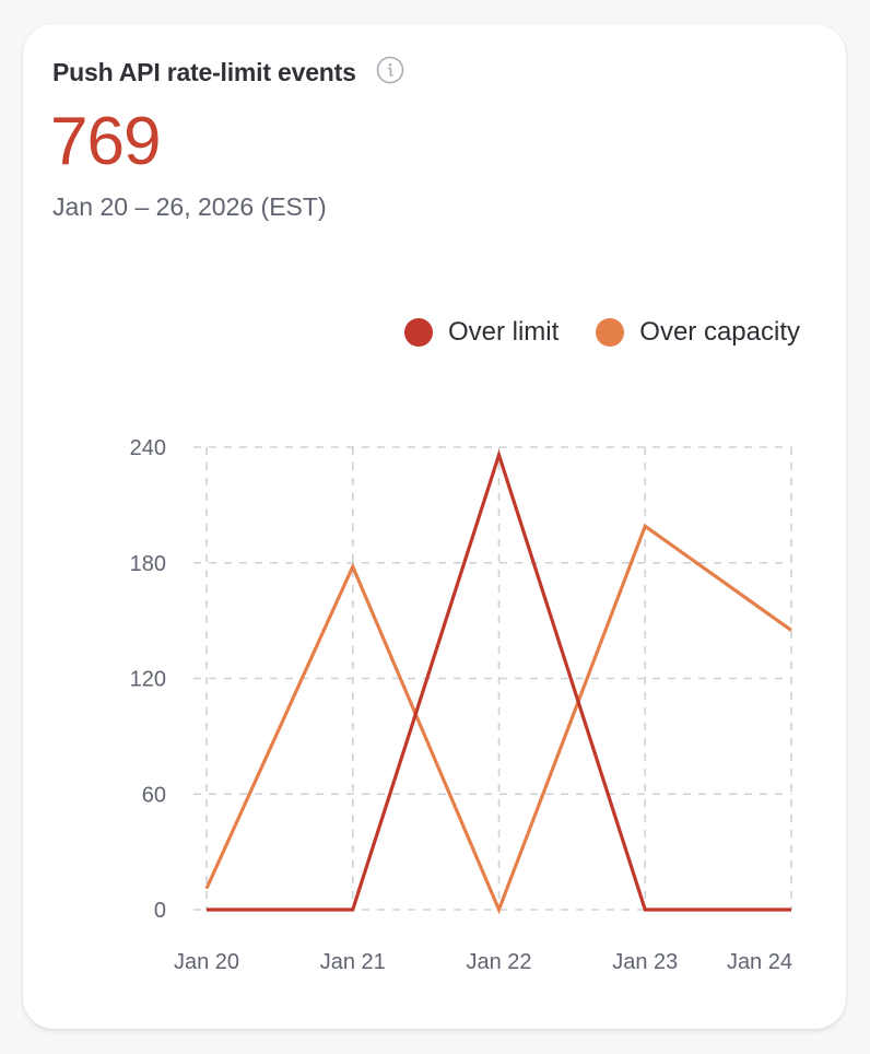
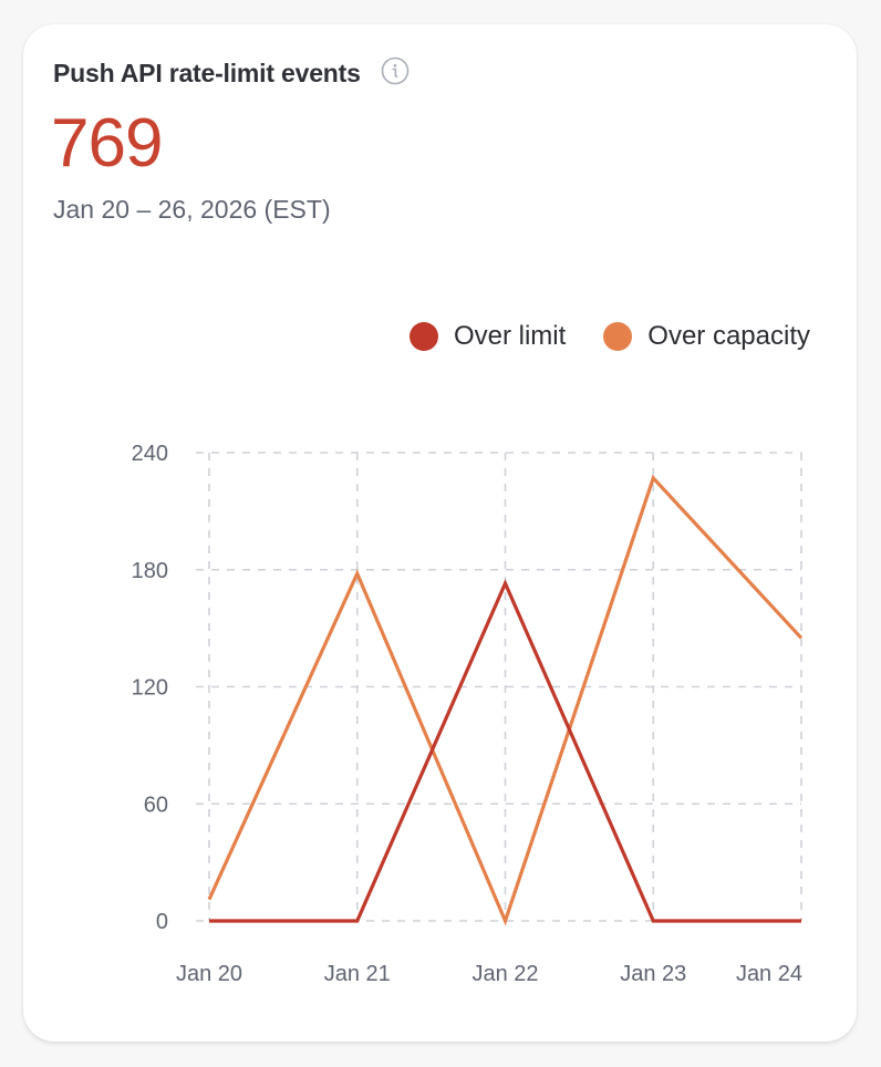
Over limit/Jan 22: 236 -> 173
Over capacity/Jan 23: 199 -> 227
